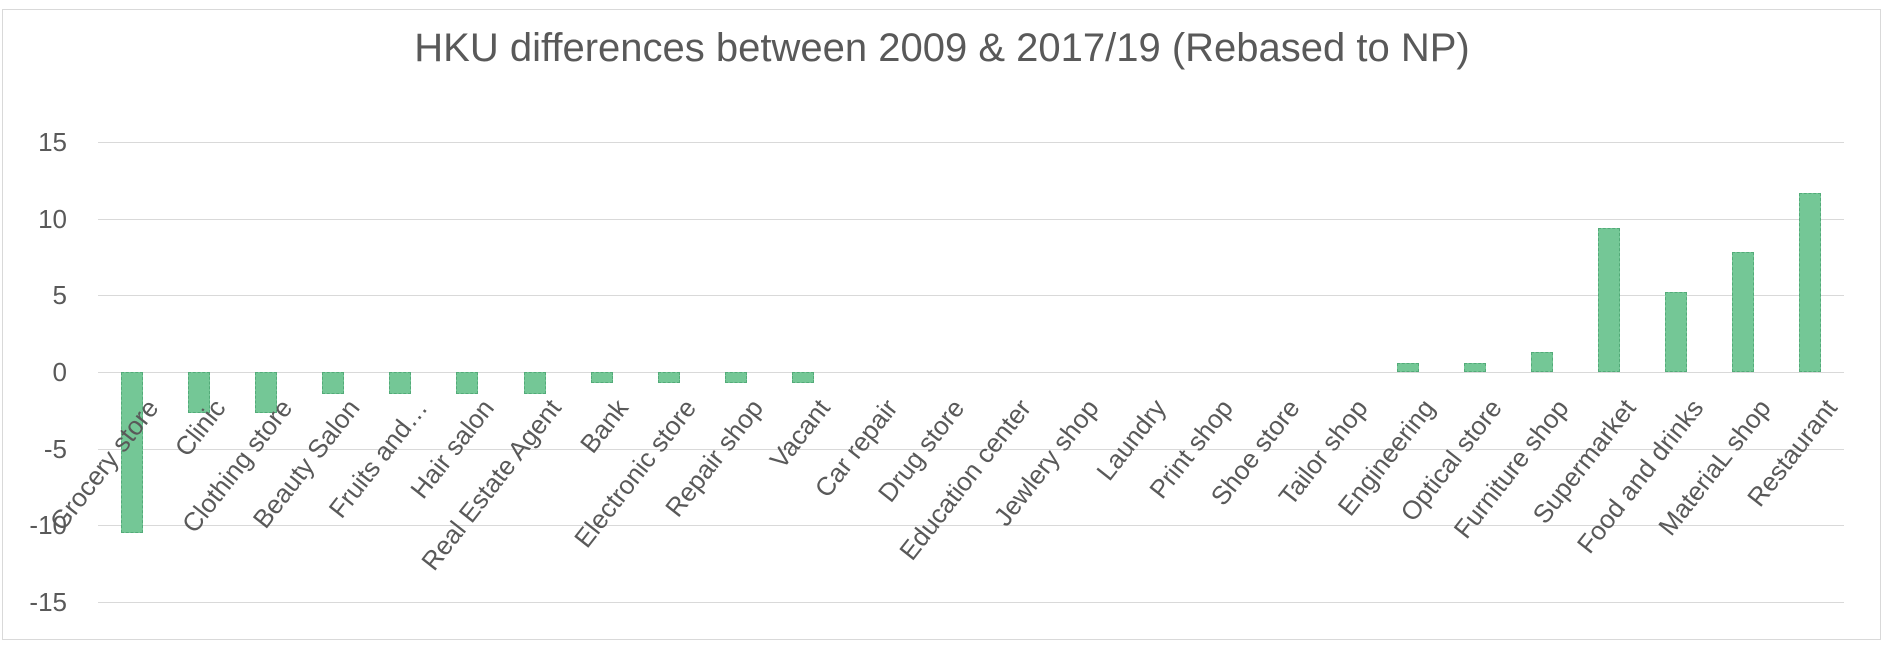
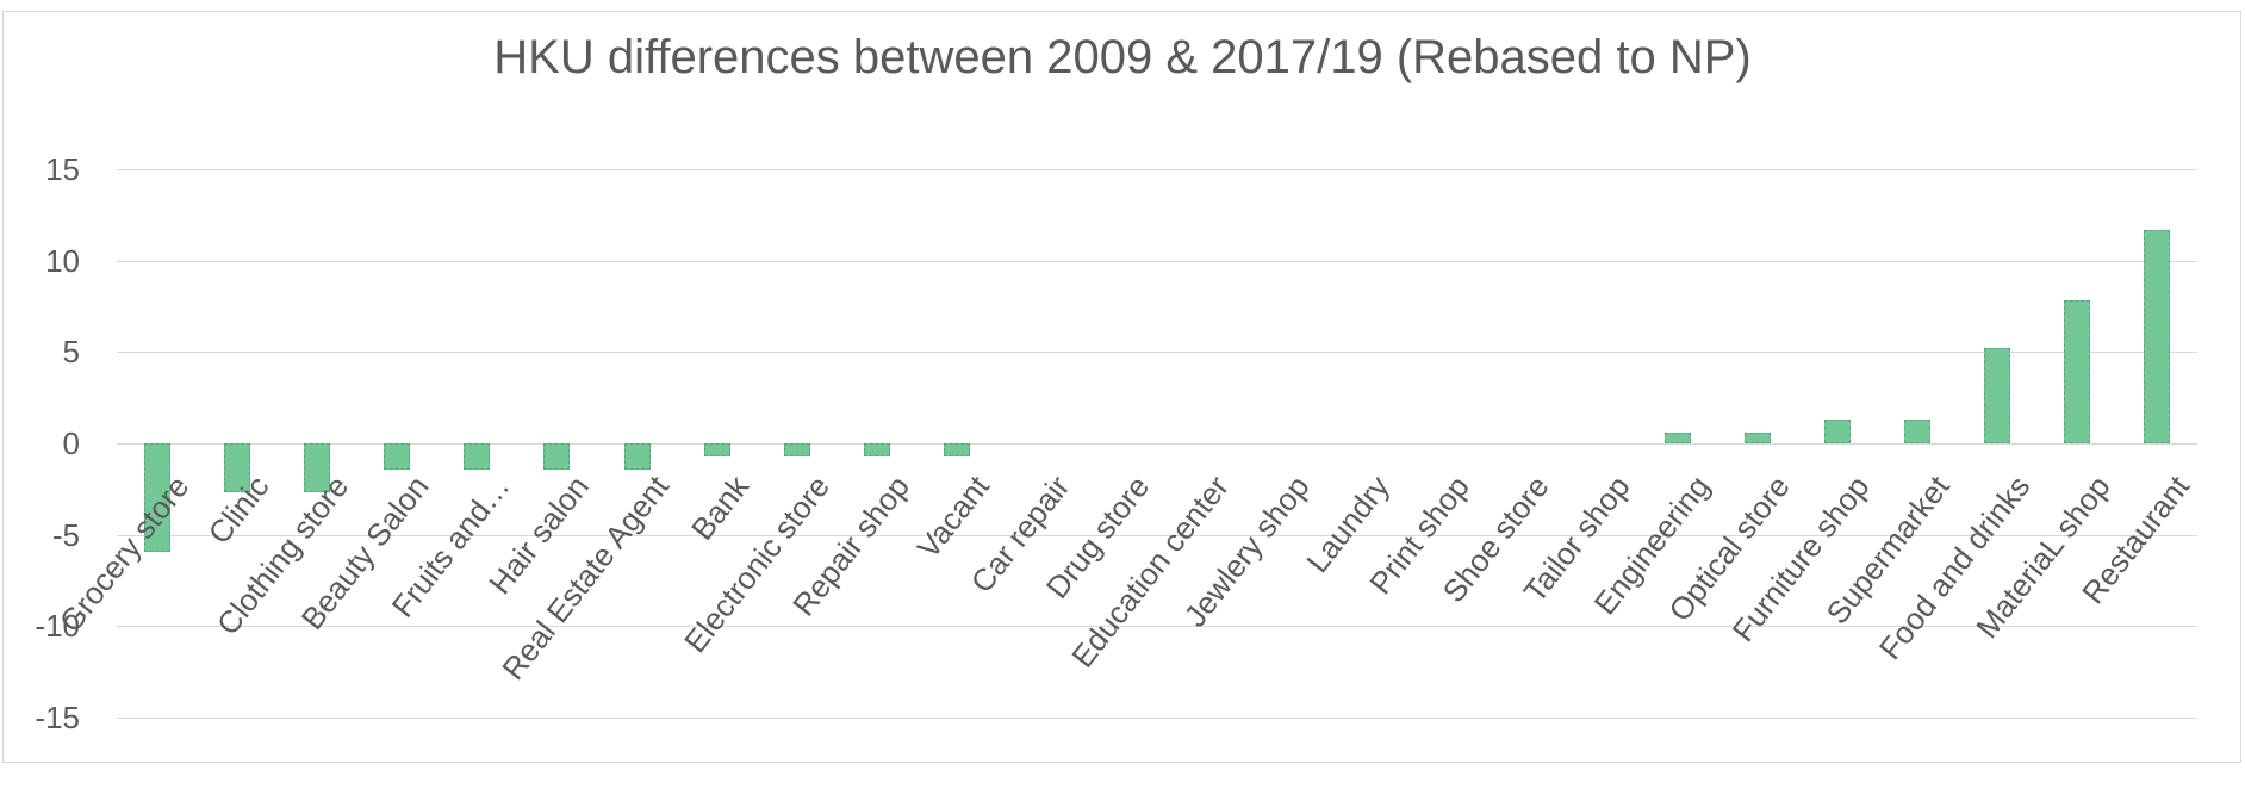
Grocery store: -10.5 -> -5.9
Supermarket: 9.4 -> 1.3
